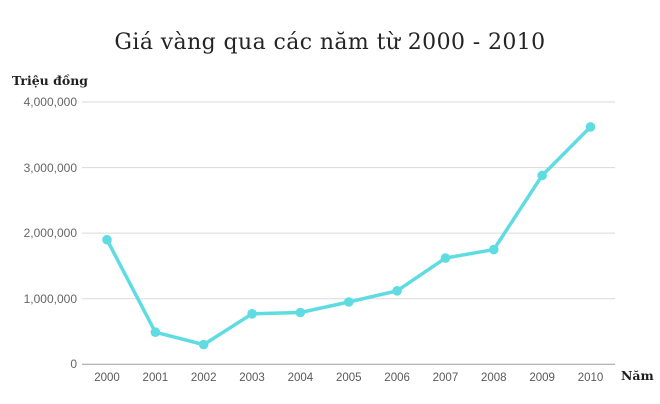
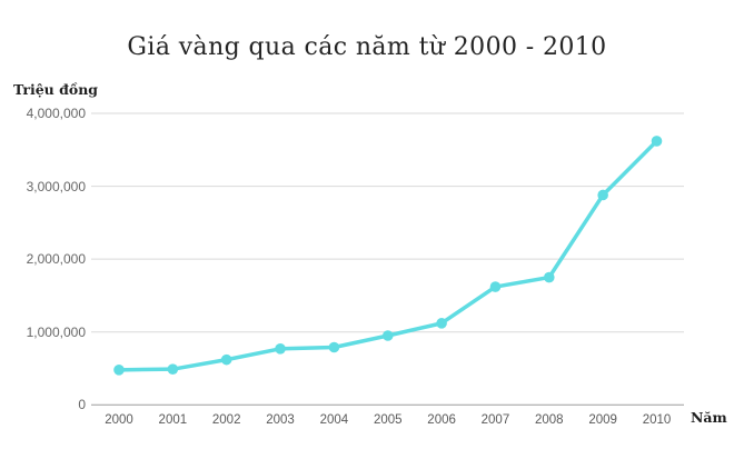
2000: 1900000 -> 500000
2002: 300000 -> 600000
